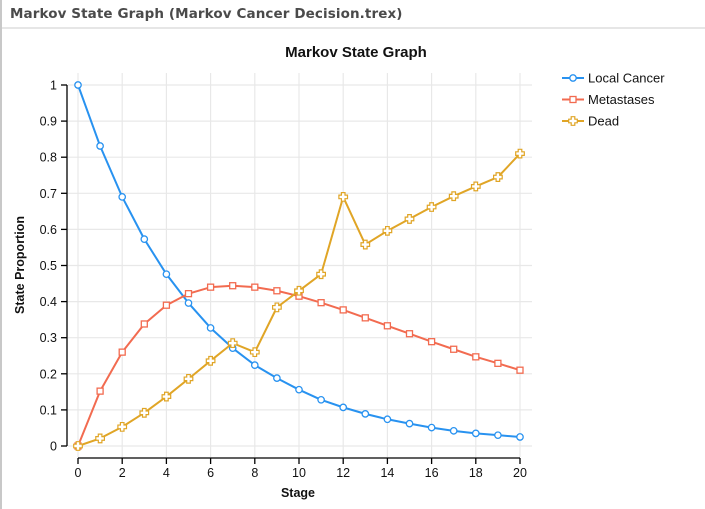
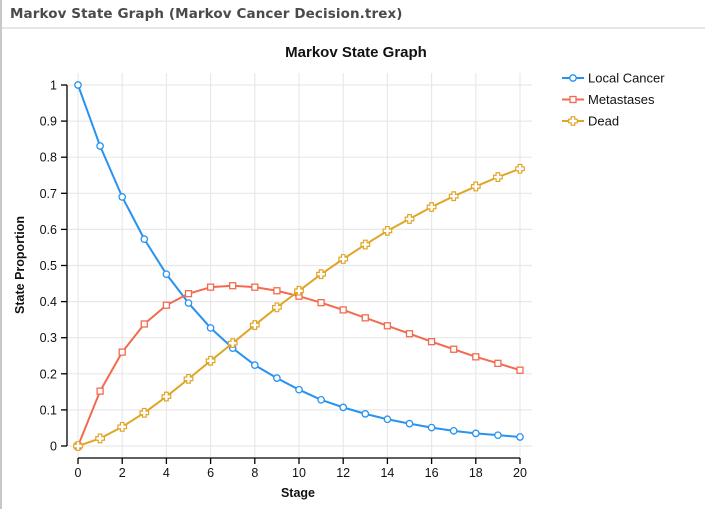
Dead/8: 0.26 -> 0.34
Dead/12: 0.69 -> 0.52
Dead/20: 0.81 -> 0.77
